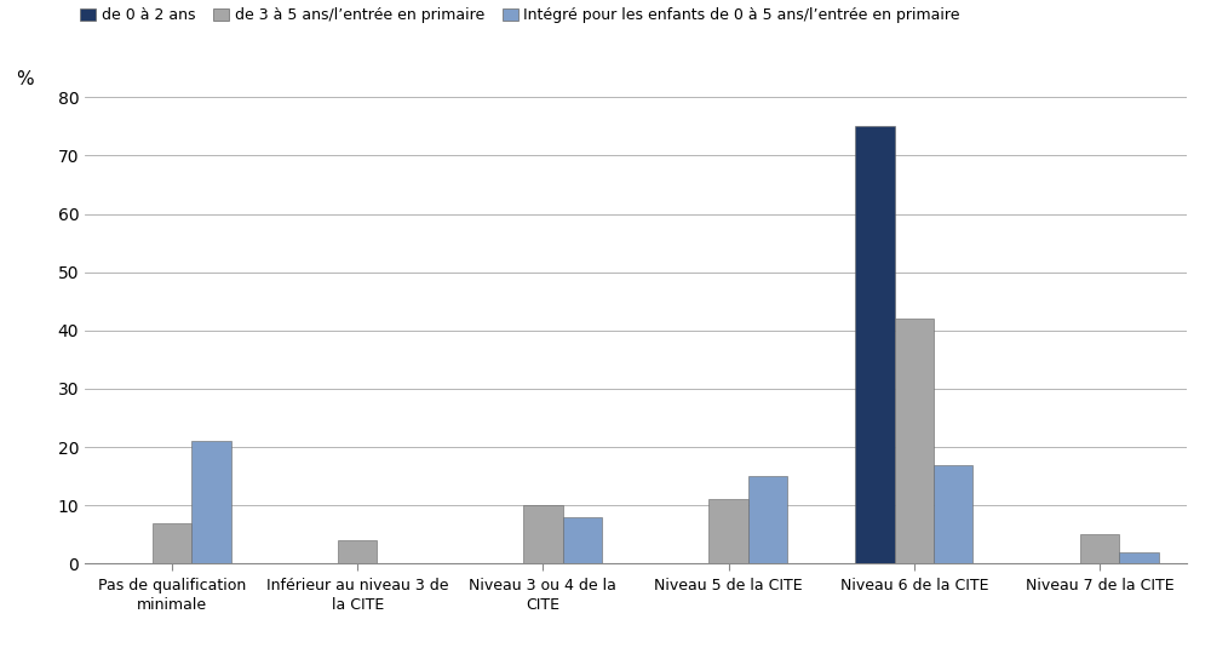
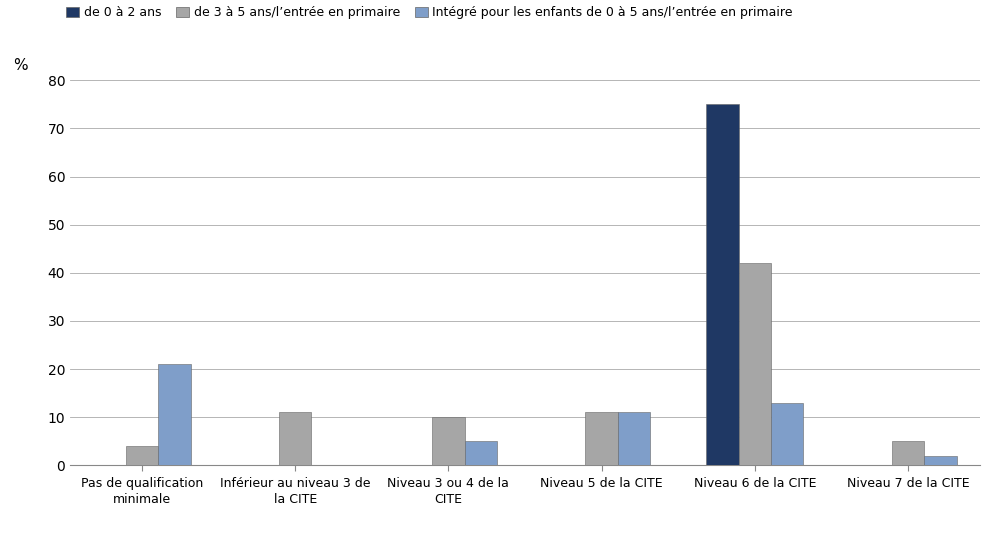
de 3 à 5 ans/l’entrée en primaire/Pas de qualification minimale: 7 -> 4
de 3 à 5 ans/l’entrée en primaire/Inférieur au niveau 3 de la CITE: 4 -> 11
Intégré pour les enfants de 0 à 5 ans/l’entrée en primaire/Niveau 3 ou 4 de la CITE: 8 -> 5
Intégré pour les enfants de 0 à 5 ans/l’entrée en primaire/Niveau 5 de la CITE: 15 -> 11
Intégré pour les enfants de 0 à 5 ans/l’entrée en primaire/Niveau 6 de la CITE: 17 -> 13
